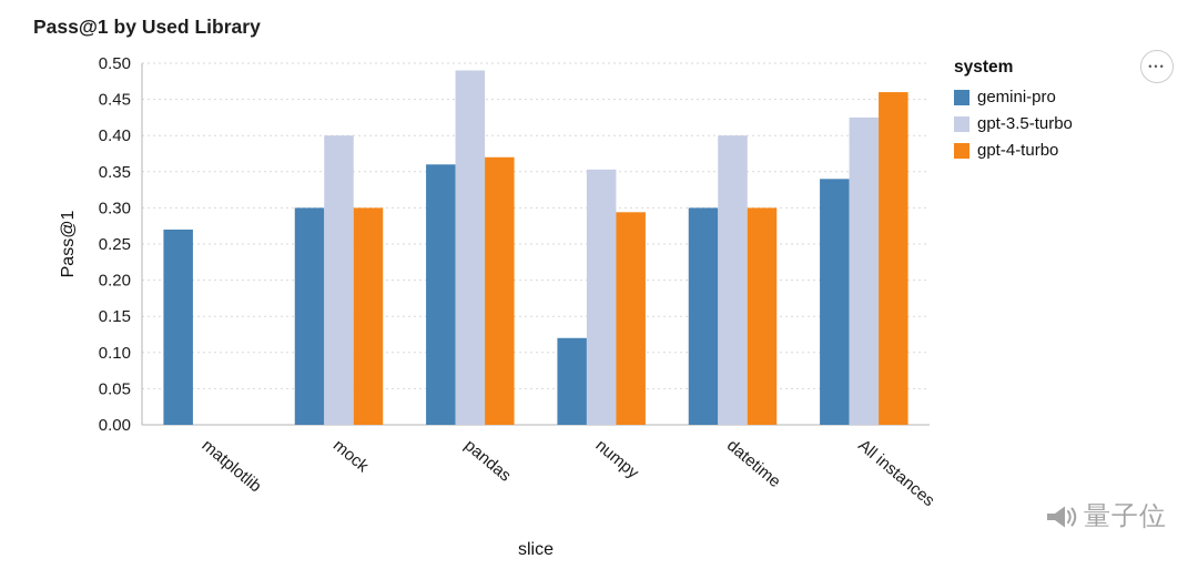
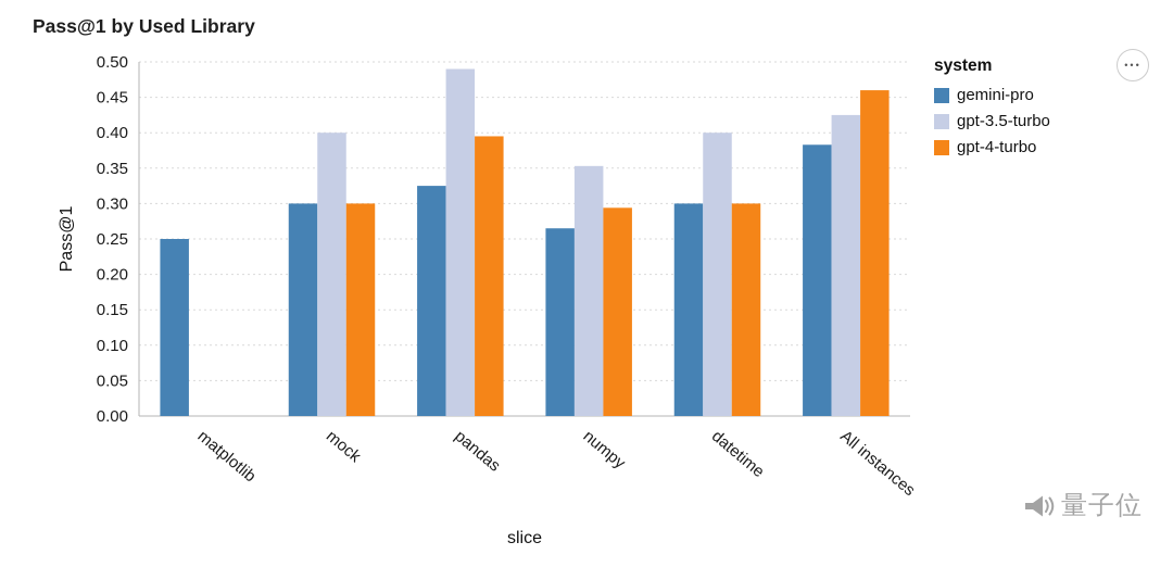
gemini-pro/matplotlib: 0.27 -> 0.25
gemini-pro/pandas: 0.36 -> 0.33
gpt-4-turbo/pandas: 0.37 -> 0.40
gemini-pro/numpy: 0.12 -> 0.27
gemini-pro/All instances: 0.34 -> 0.38
